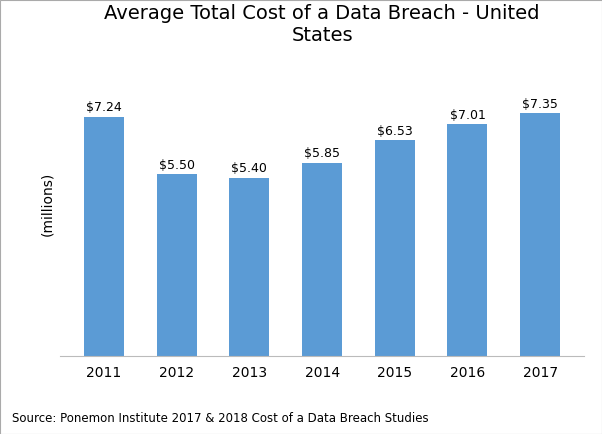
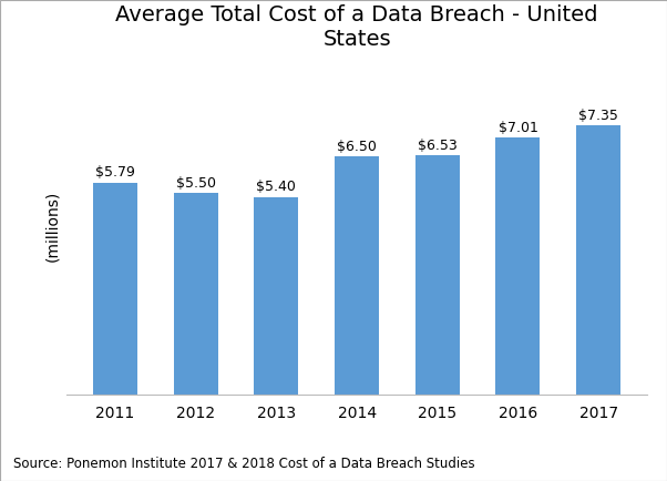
2011: $7.24 -> $5.79
2014: $5.85 -> $6.50
